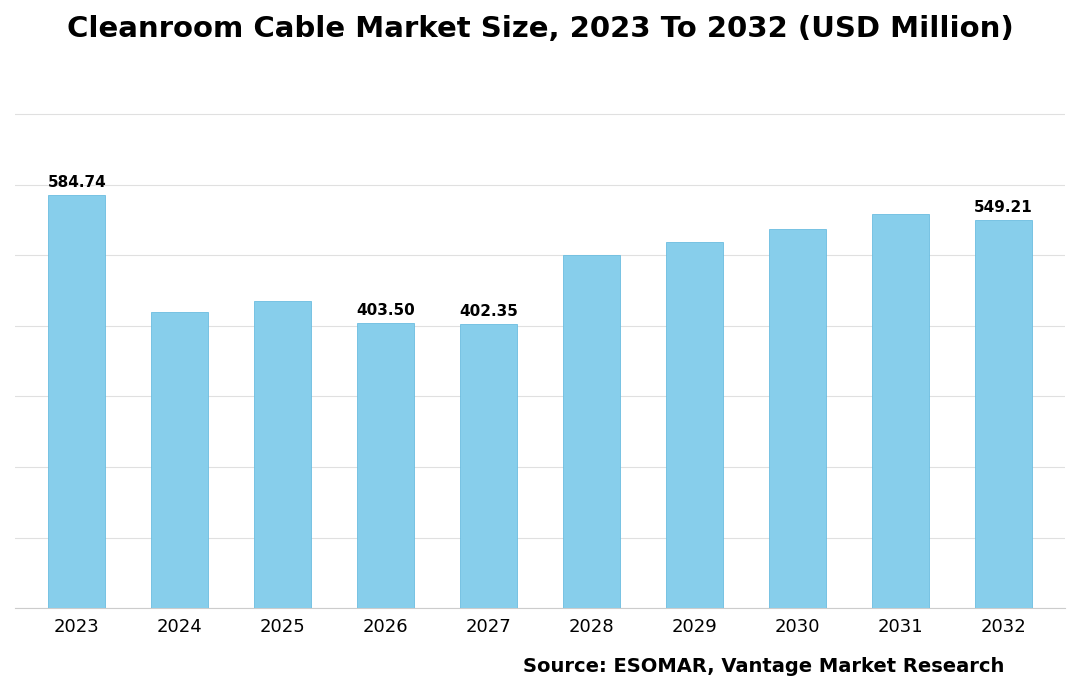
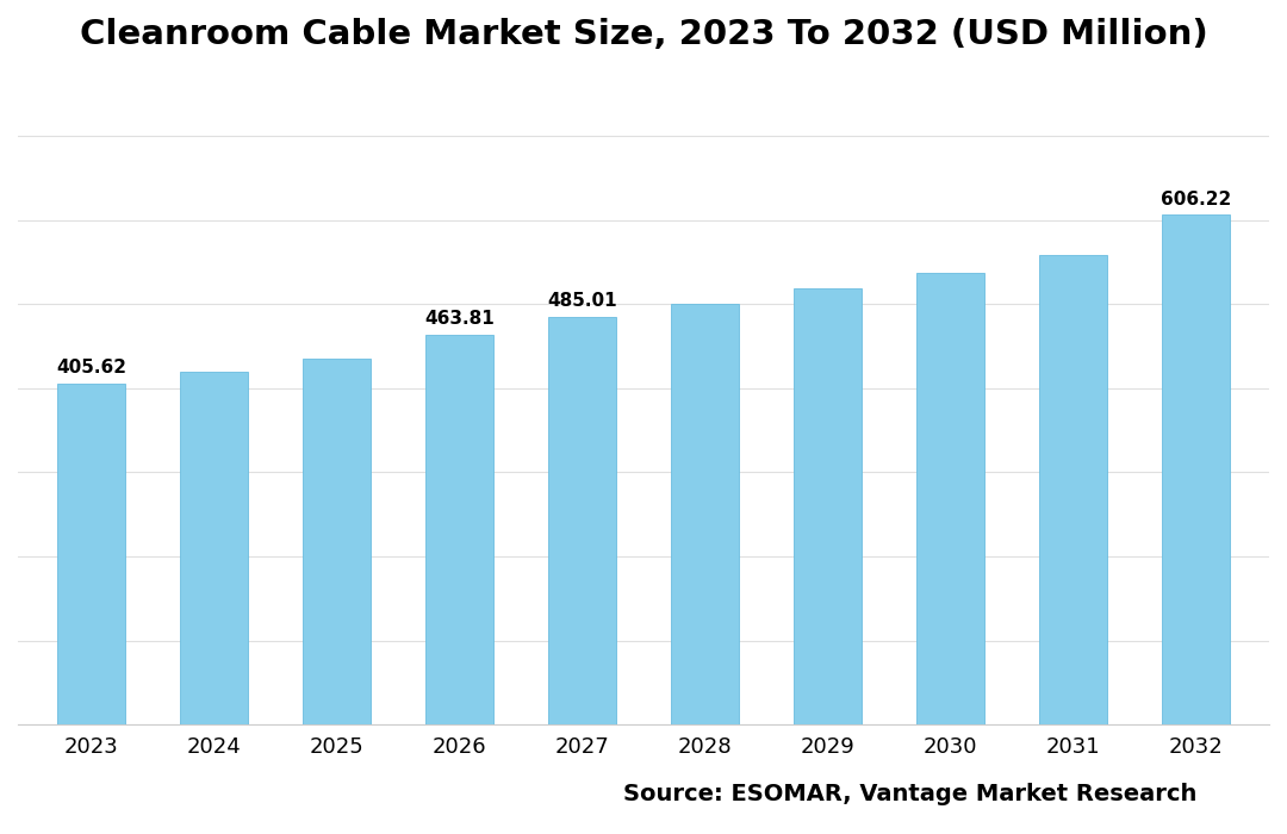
2023: 584.74 -> 405.62
2026: 403.50 -> 463.81
2027: 402.35 -> 485.01
2032: 549.21 -> 606.22
